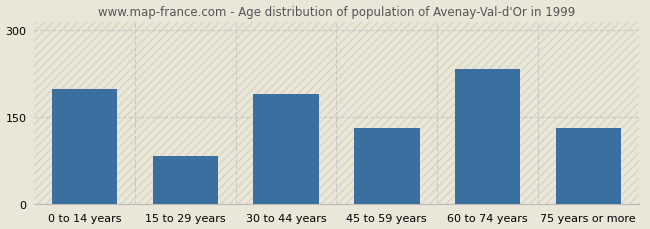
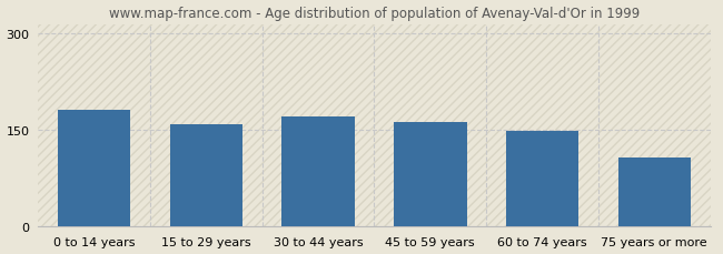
0 to 14 years: 198 -> 181
15 to 29 years: 84 -> 159
30 to 44 years: 190 -> 172
45 to 59 years: 132 -> 162
60 to 74 years: 234 -> 148
75 years or more: 132 -> 108
